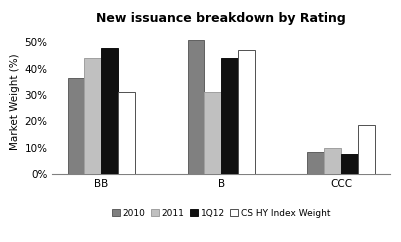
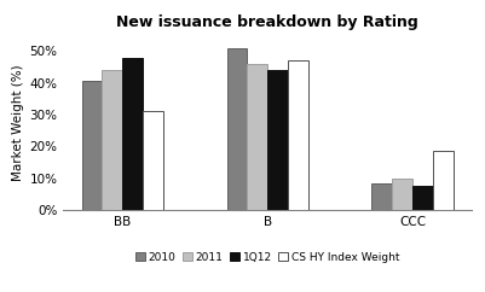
2010/BB: 36.5% -> 40.5%
2011/B: 31% -> 46%
